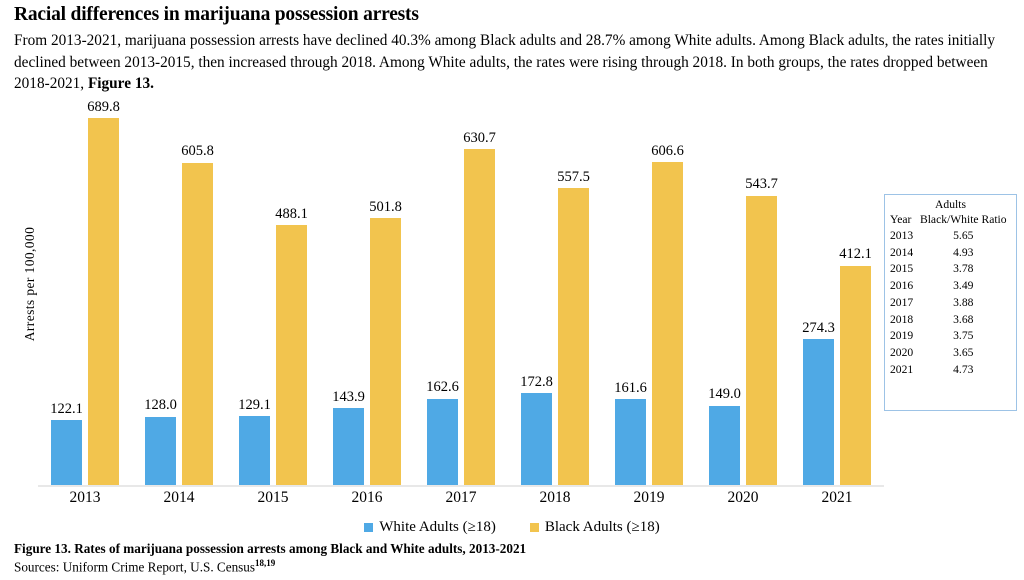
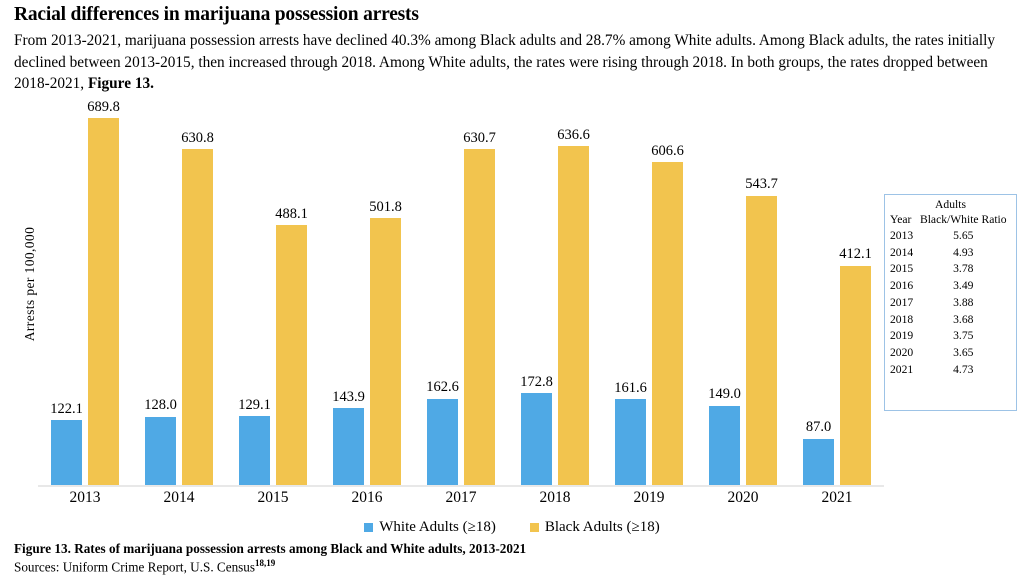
Black Adults (≥18)/2014: 605.8 -> 630.8
Black Adults (≥18)/2018: 557.5 -> 636.6
White Adults (≥18)/2021: 274.3 -> 87.0
